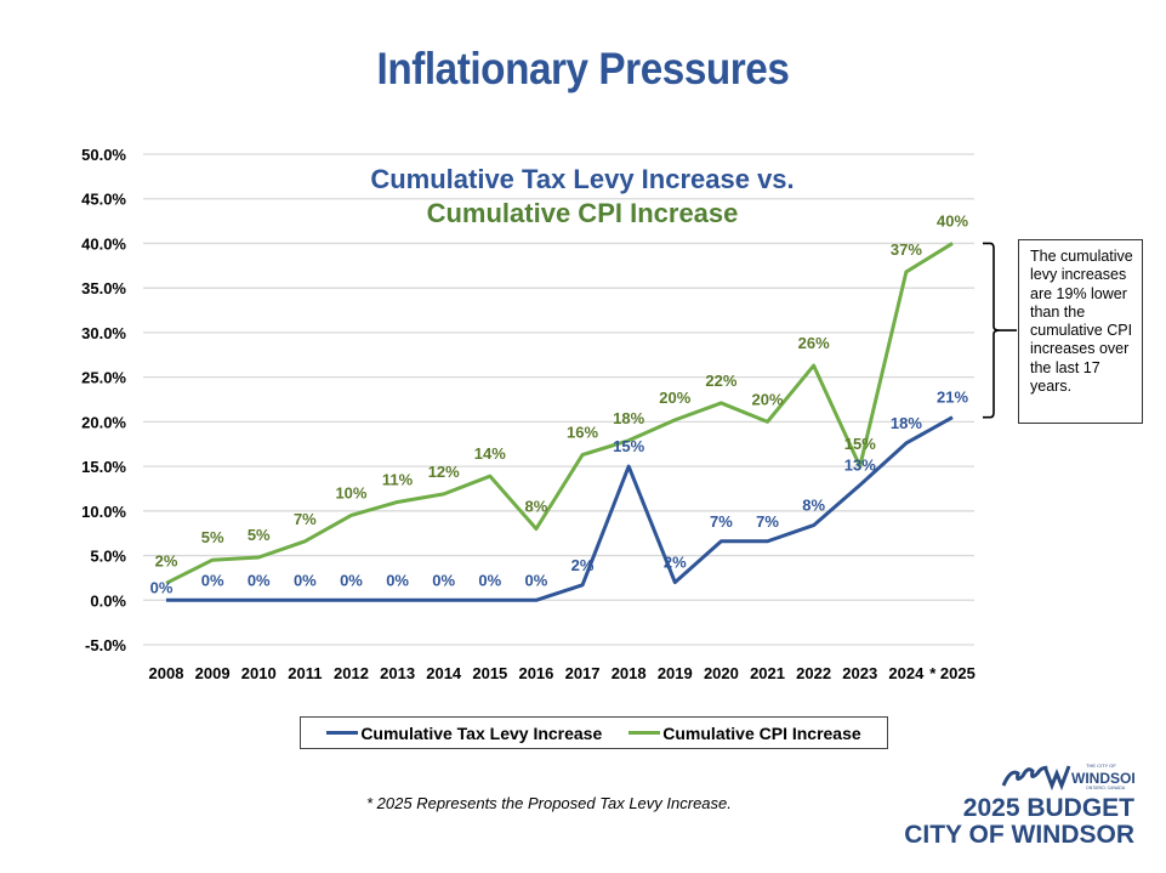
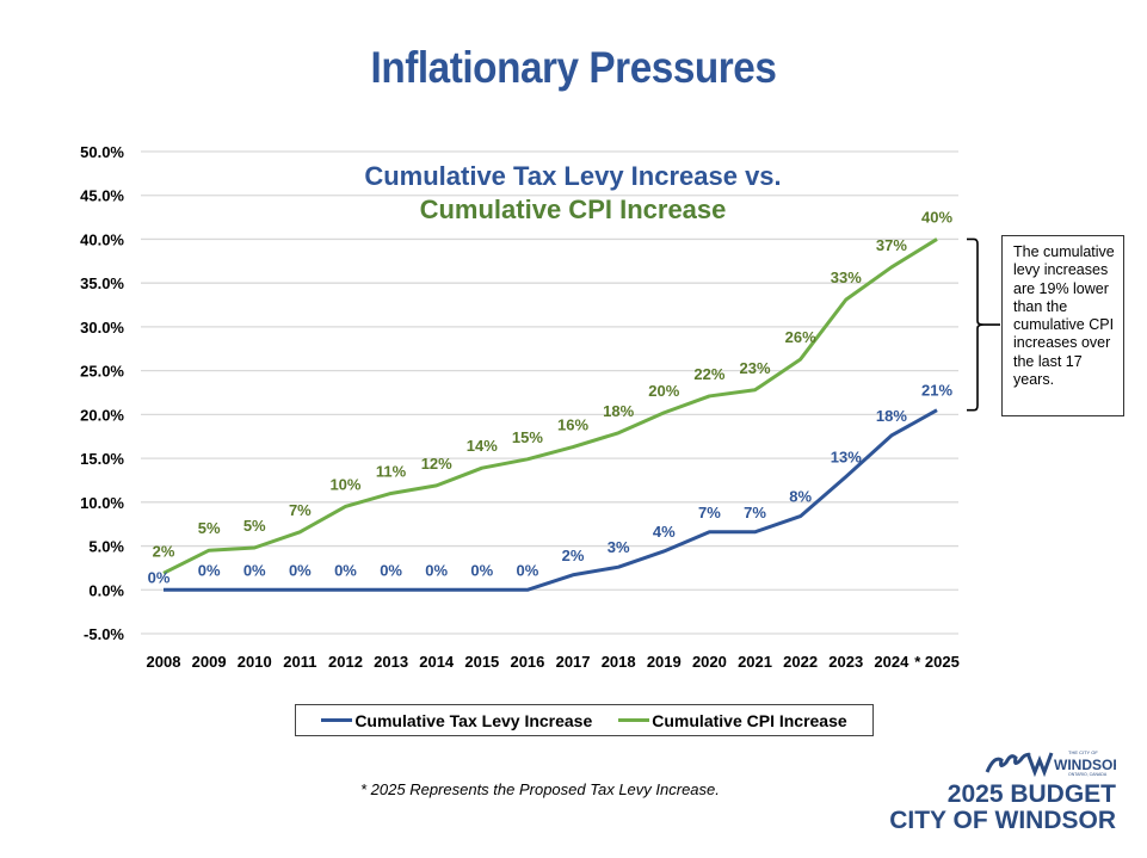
Cumulative CPI Increase/2016: 8% -> 15%
Cumulative Tax Levy Increase/2018: 15% -> 3%
Cumulative Tax Levy Increase/2019: 2% -> 4%
Cumulative CPI Increase/2021: 20% -> 23%
Cumulative CPI Increase/2023: 15% -> 33%
